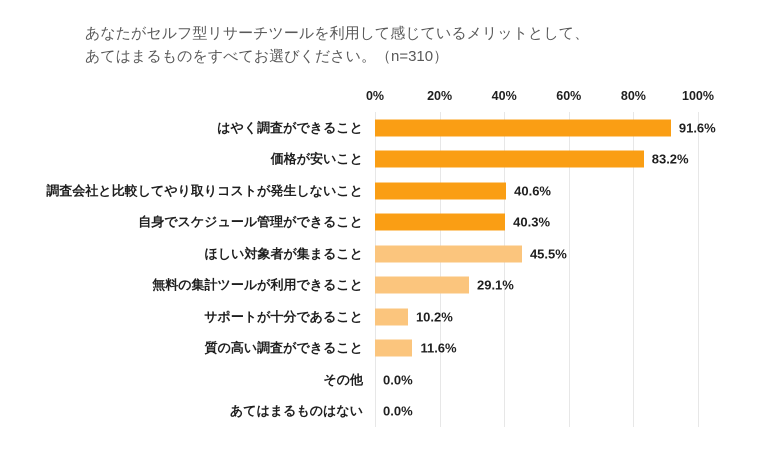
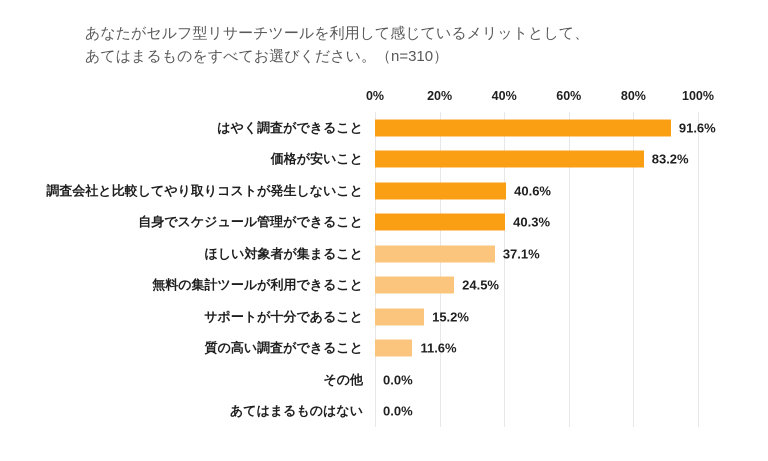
ほしい対象者が集まること: 45.5% -> 37.1%
無料の集計ツールが利用できること: 29.1% -> 24.5%
サポートが十分であること: 10.2% -> 15.2%
